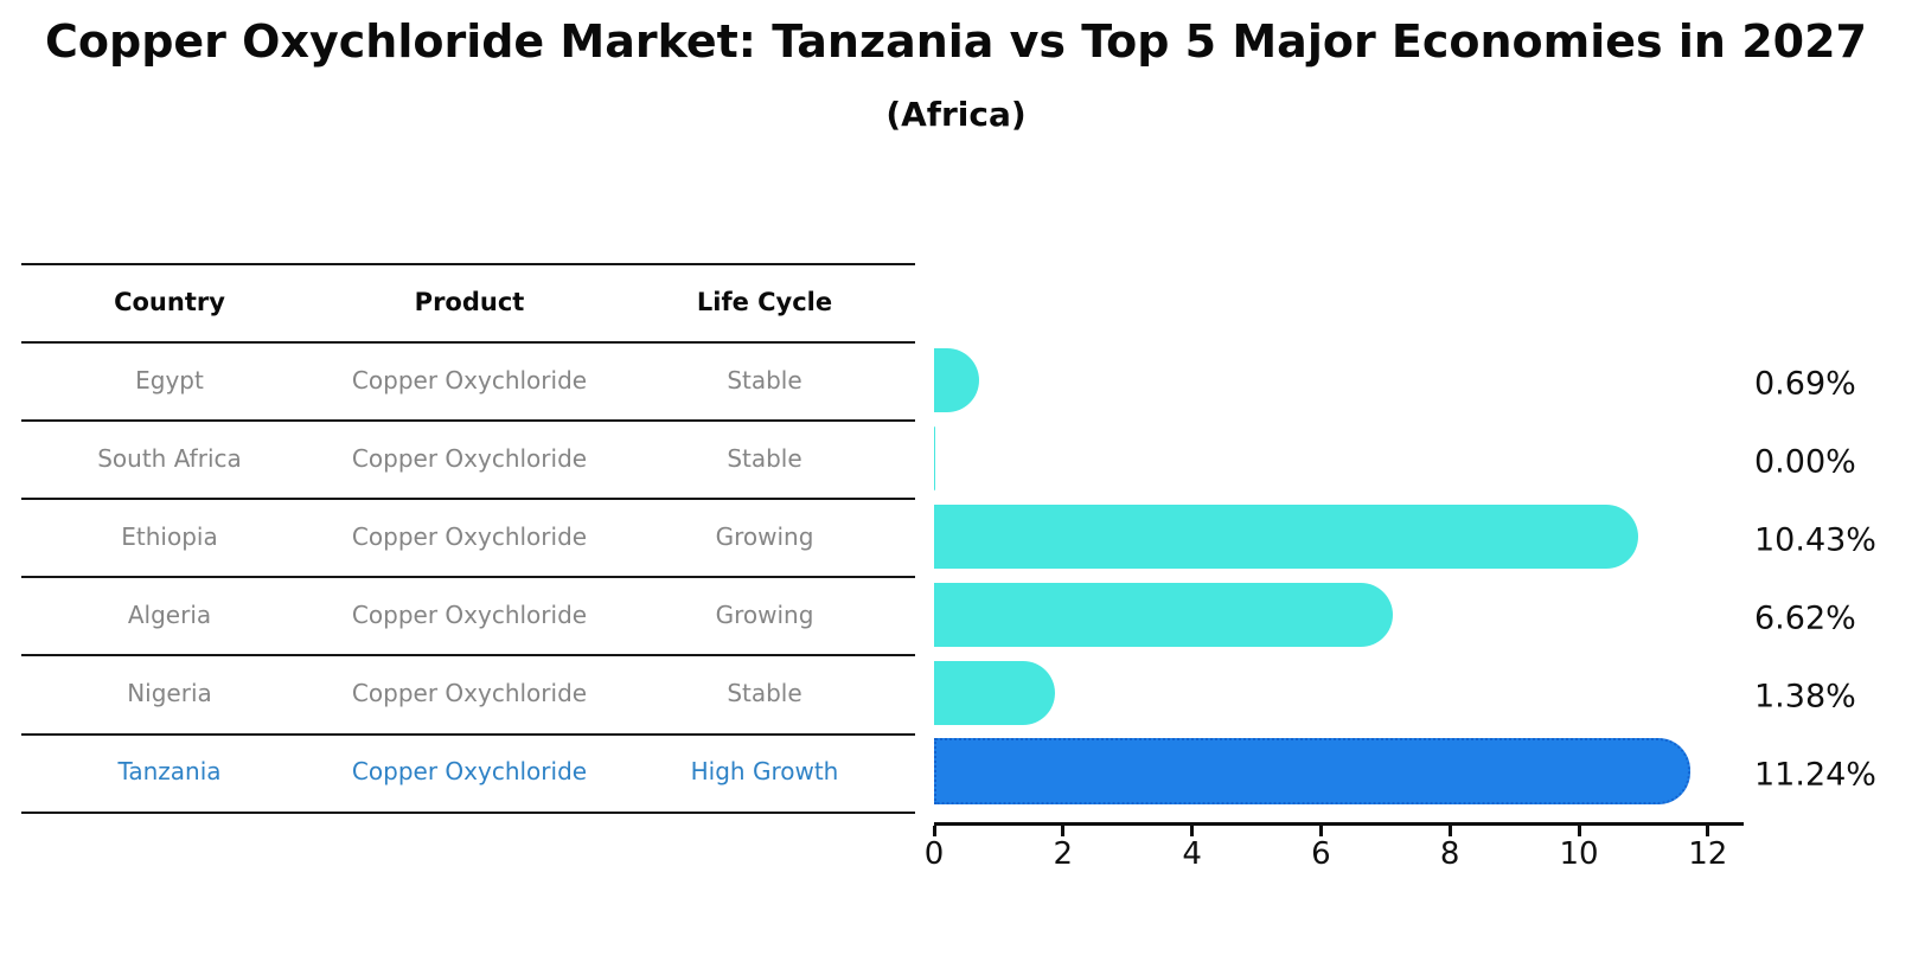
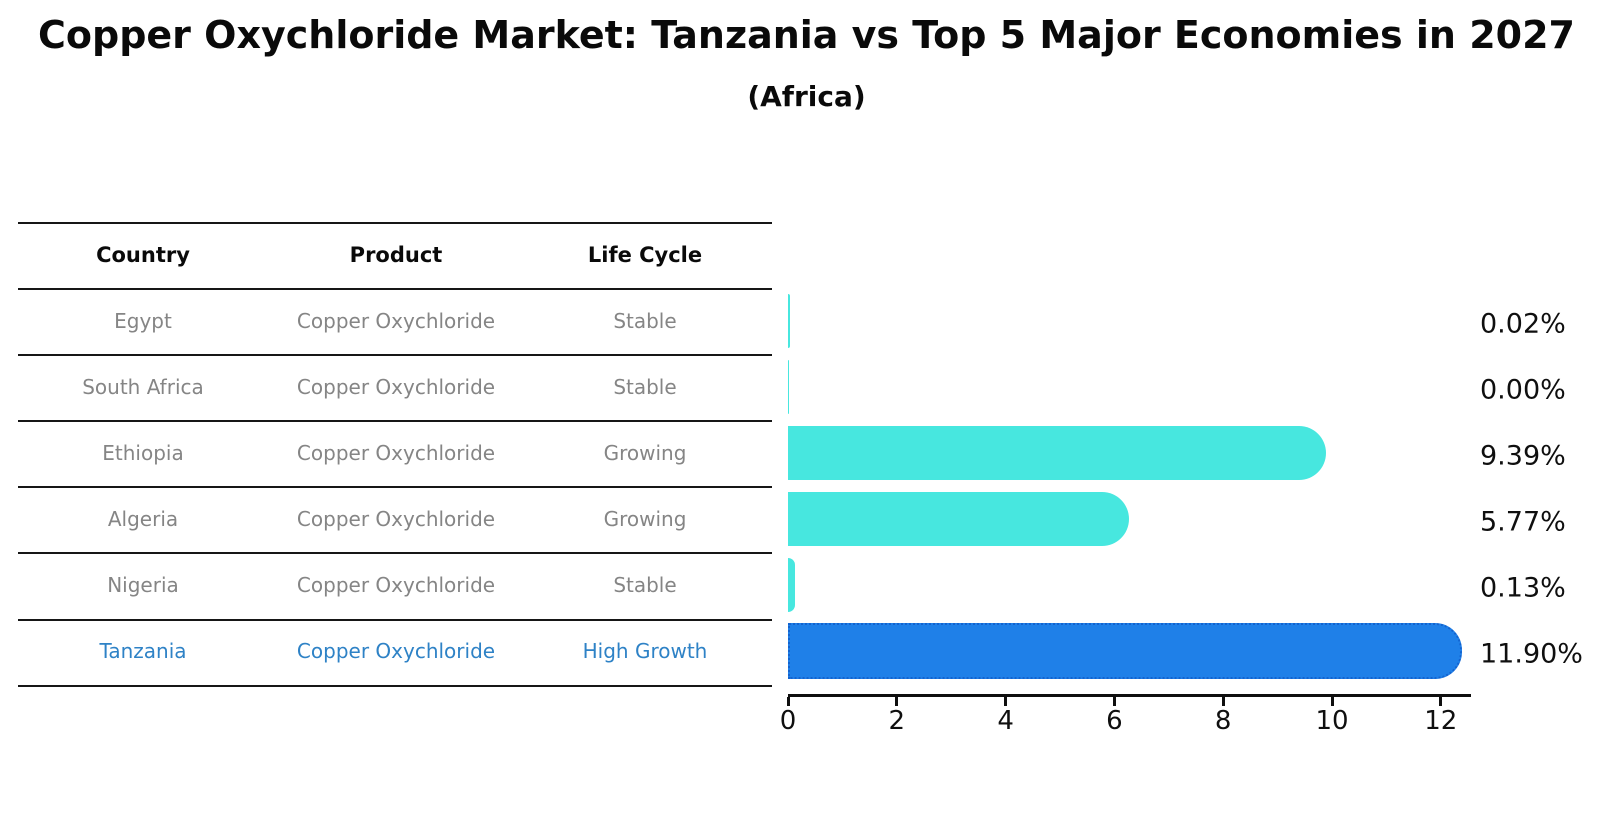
Egypt: 0.69% -> 0.02%
Ethiopia: 10.43% -> 9.39%
Algeria: 6.62% -> 5.77%
Nigeria: 1.38% -> 0.13%
Tanzania: 11.24% -> 11.90%
